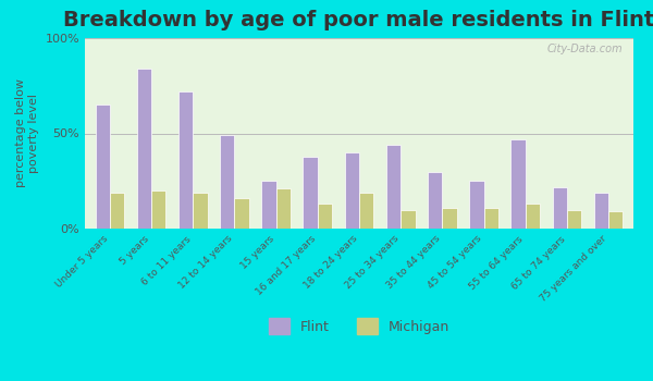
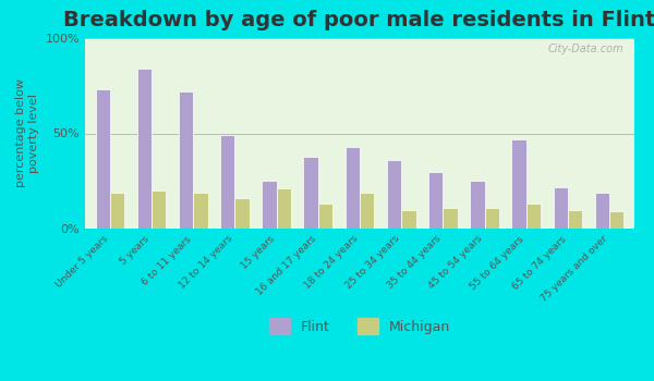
Flint/Under 5 years: 65% -> 73%
Flint/18 to 24 years: 40% -> 43%
Flint/25 to 34 years: 44% -> 36%
